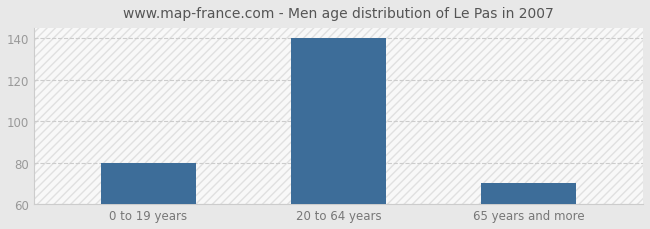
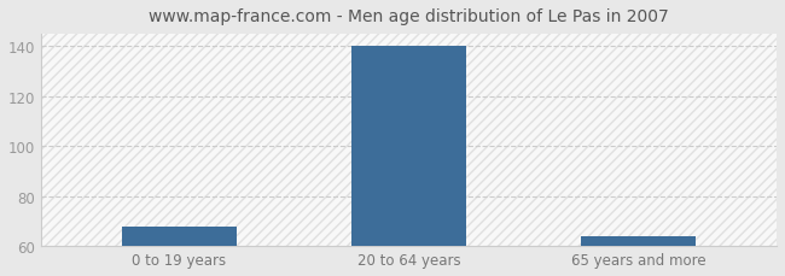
0 to 19 years: 80 -> 68
65 years and more: 70 -> 64
